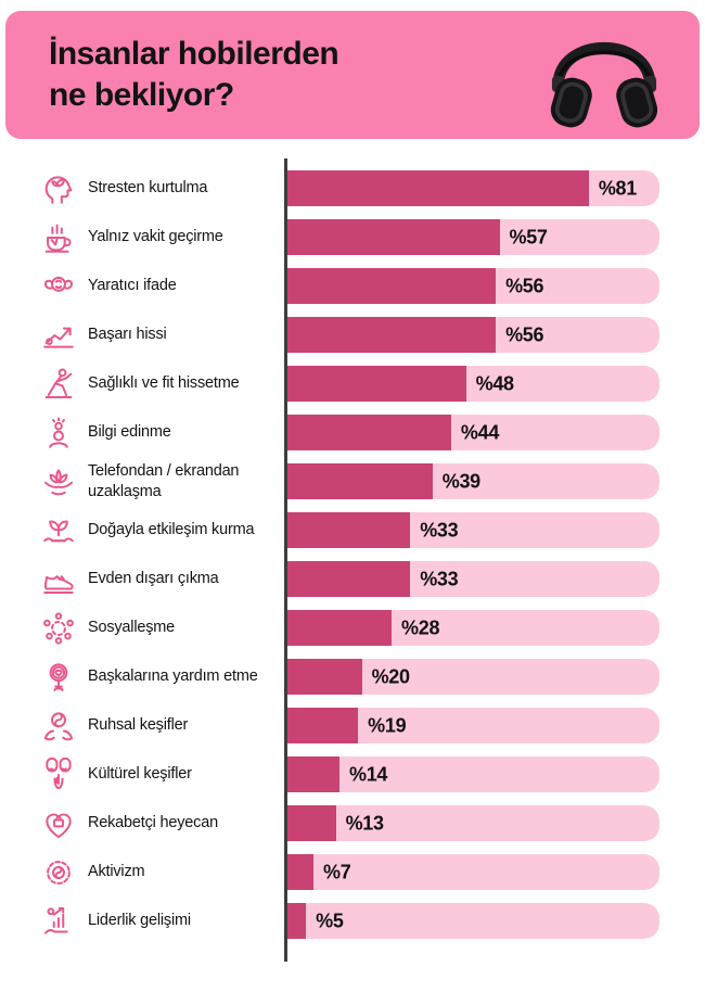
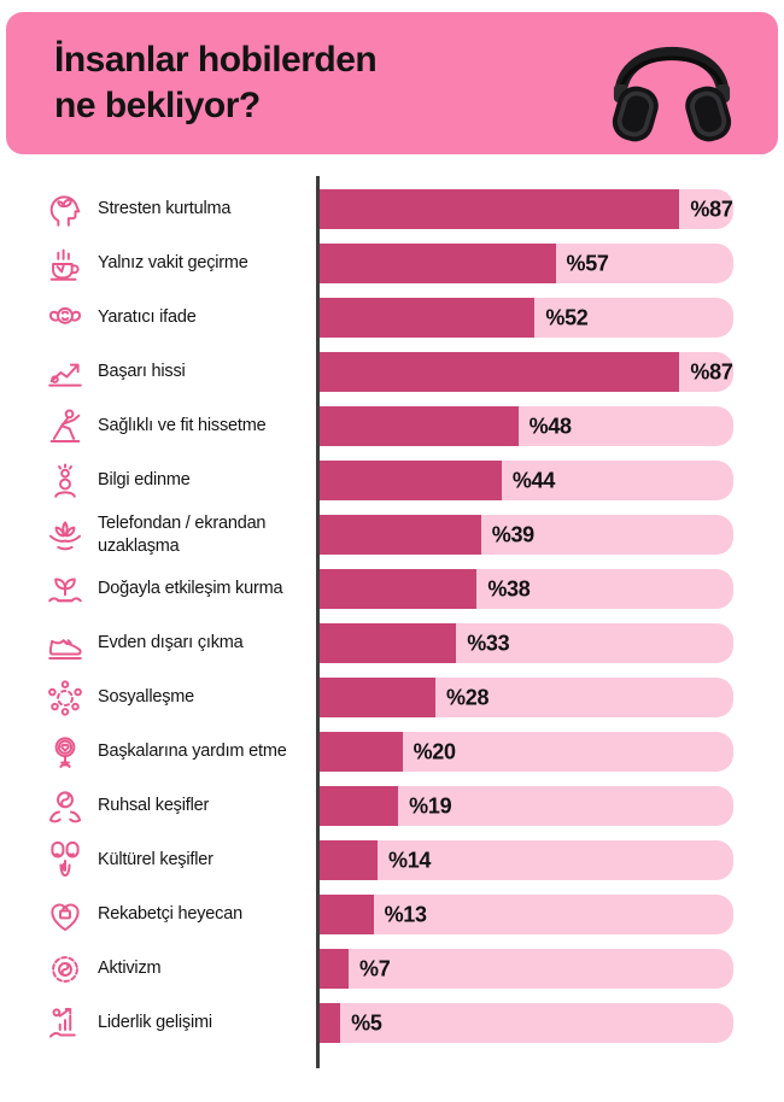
Stresten kurtulma: 81 -> 87
Yaratıcı ifade: 56 -> 52
Başarı hissi: 56 -> 87
Doğayla etkileşim kurma: 33 -> 38
